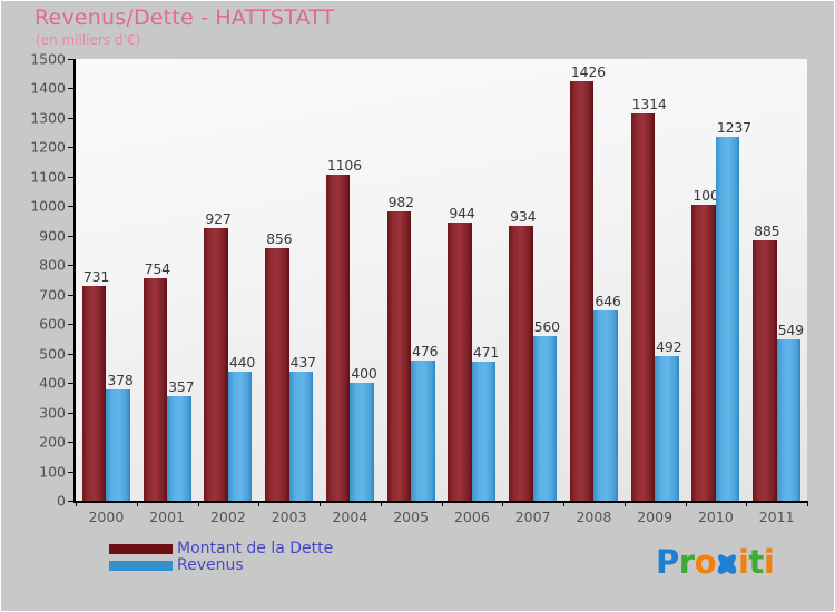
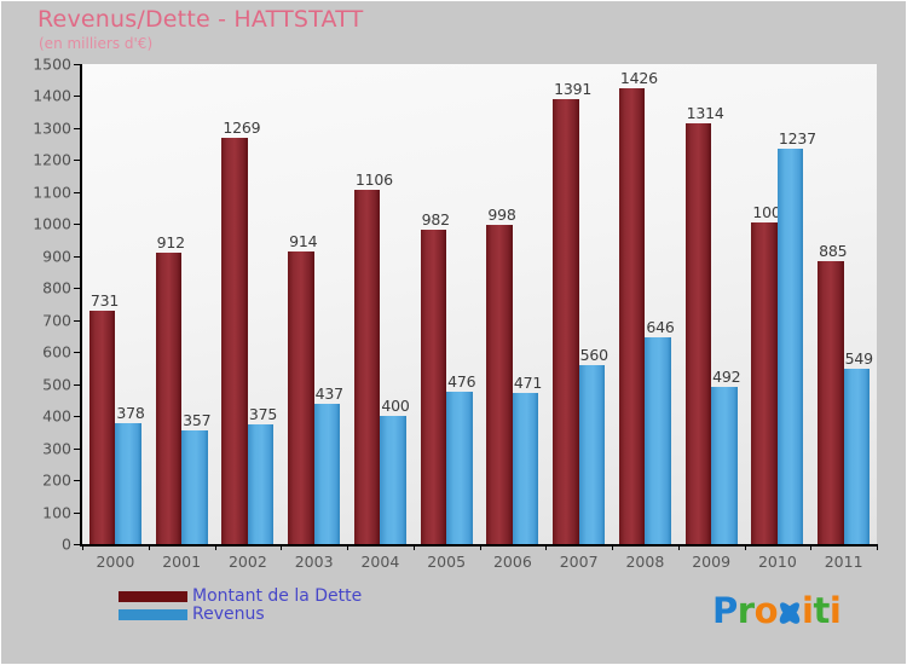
Montant de la Dette/2001: 754 -> 912
Montant de la Dette/2002: 927 -> 1269
Revenus/2002: 440 -> 375
Montant de la Dette/2003: 856 -> 914
Montant de la Dette/2006: 944 -> 998
Montant de la Dette/2007: 934 -> 1391
